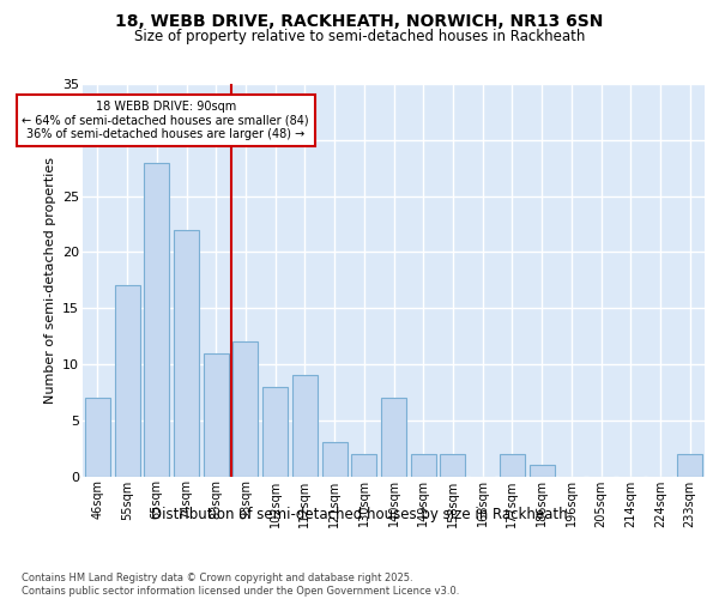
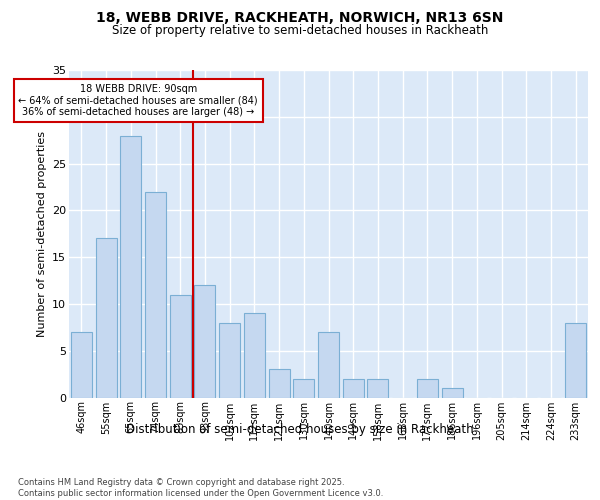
233sqm: 2 -> 8
